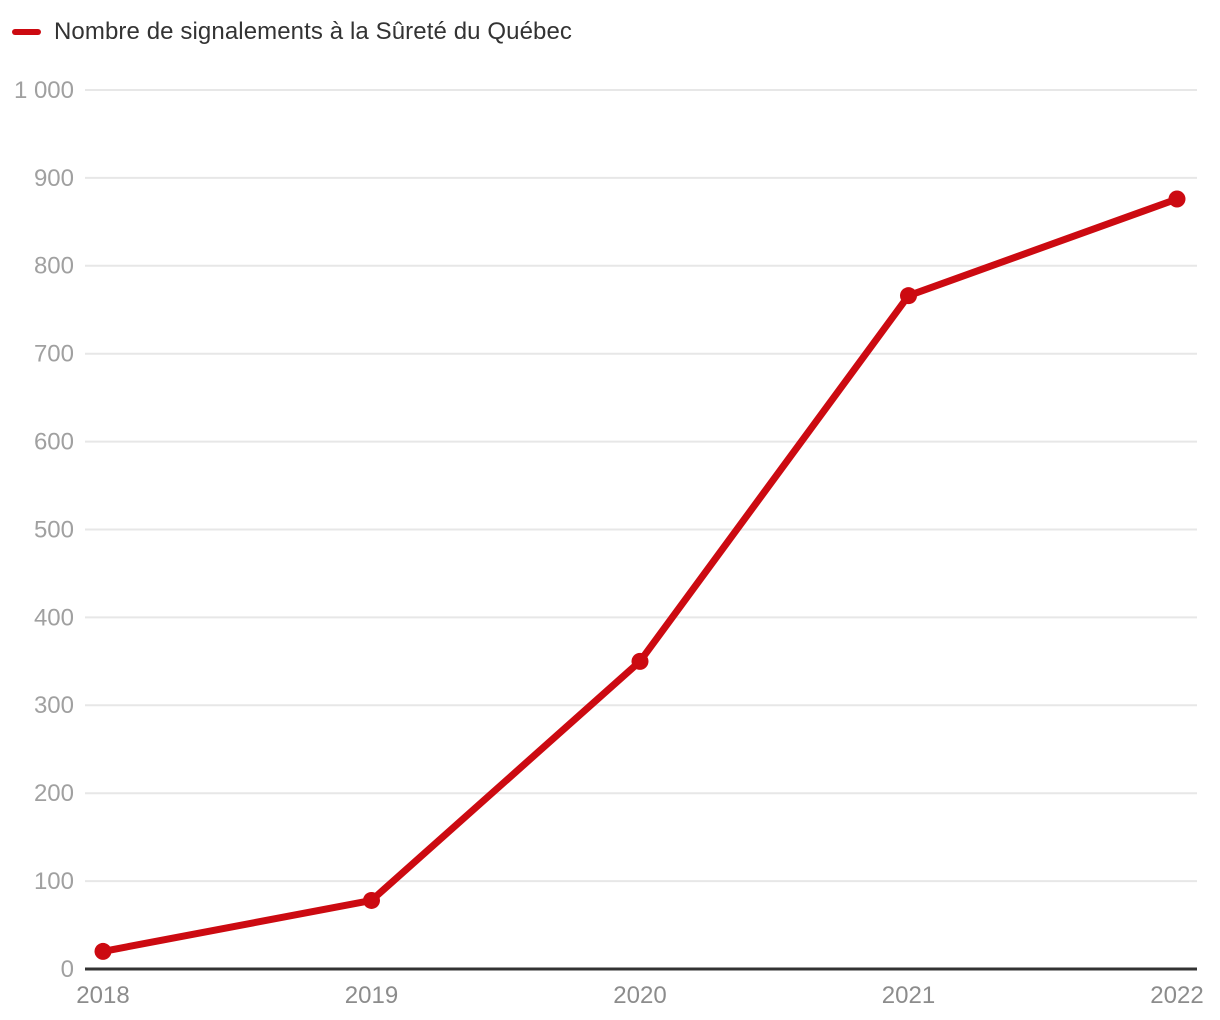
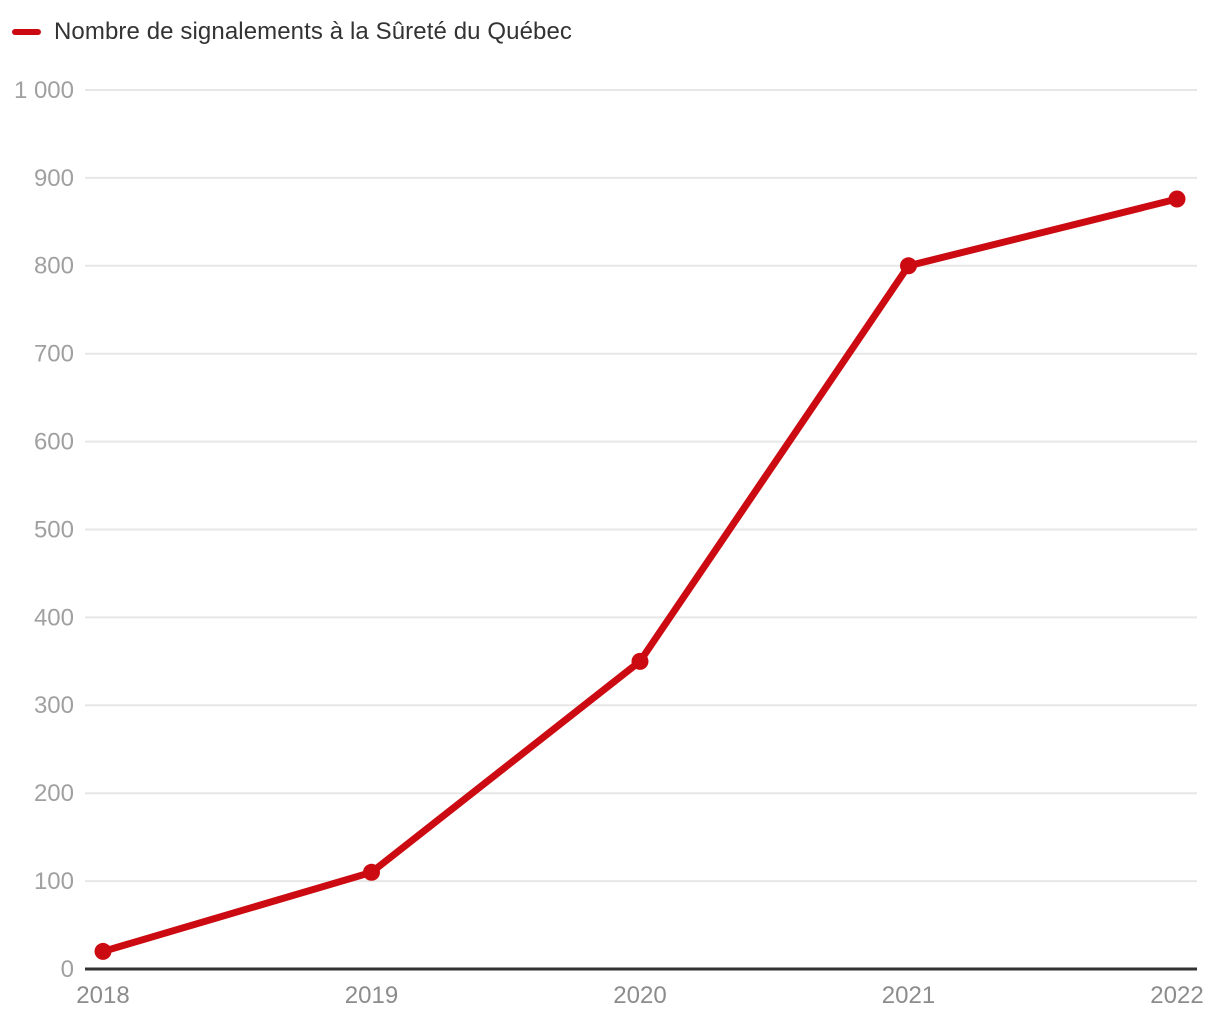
2019: 80 -> 110
2021: 770 -> 800
